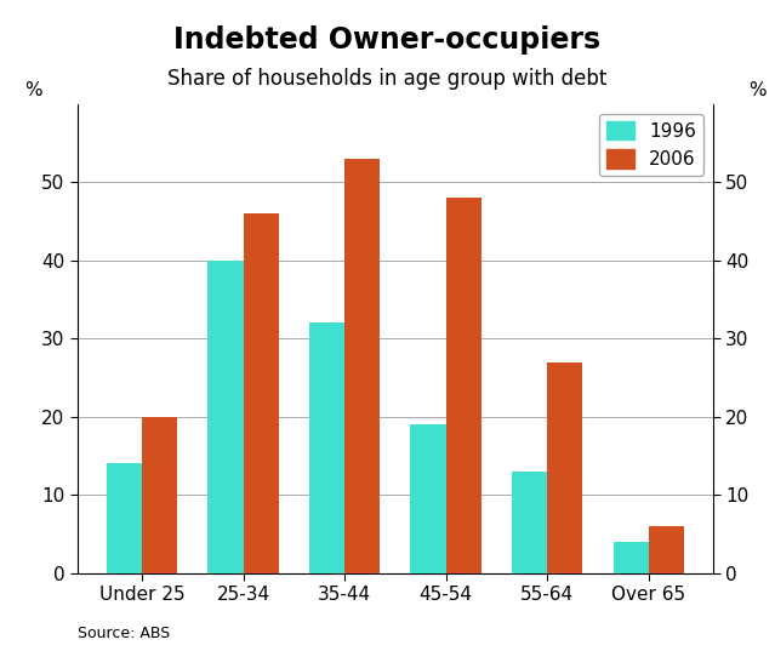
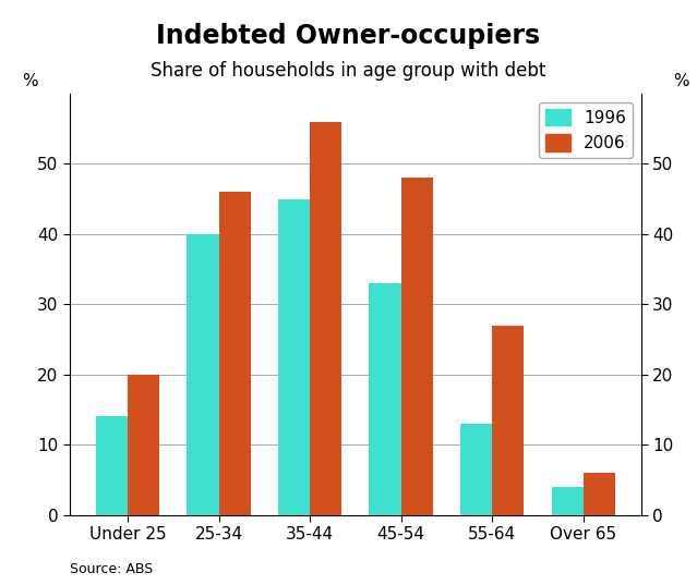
1996/35-44: 32 -> 45
2006/35-44: 53 -> 56
1996/45-54: 19 -> 33
